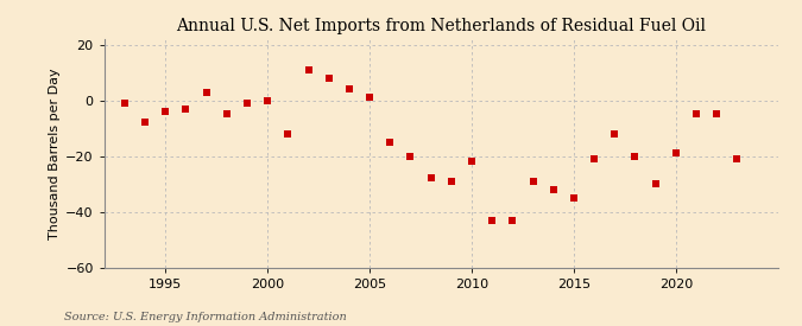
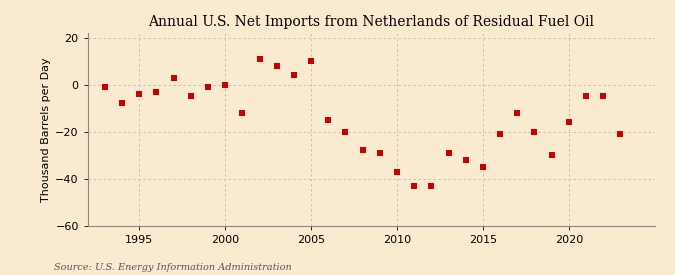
2005: 1 -> 10
2010: -22 -> -37
2020: -19 -> -16
